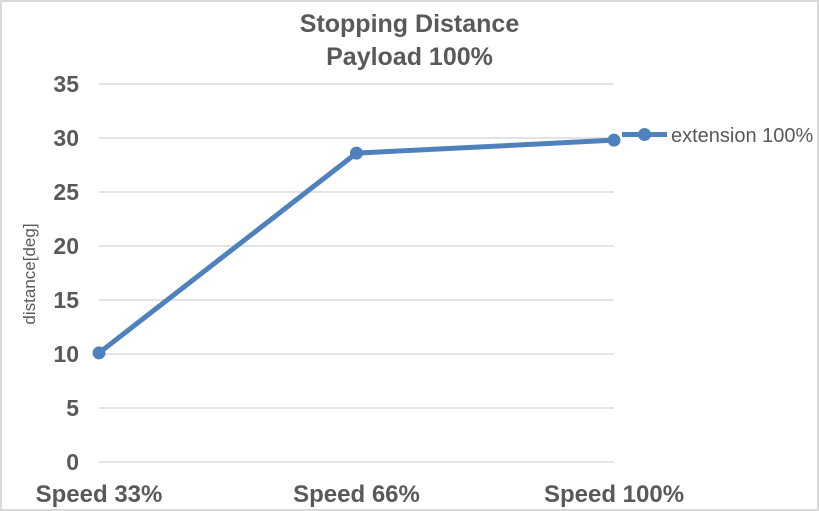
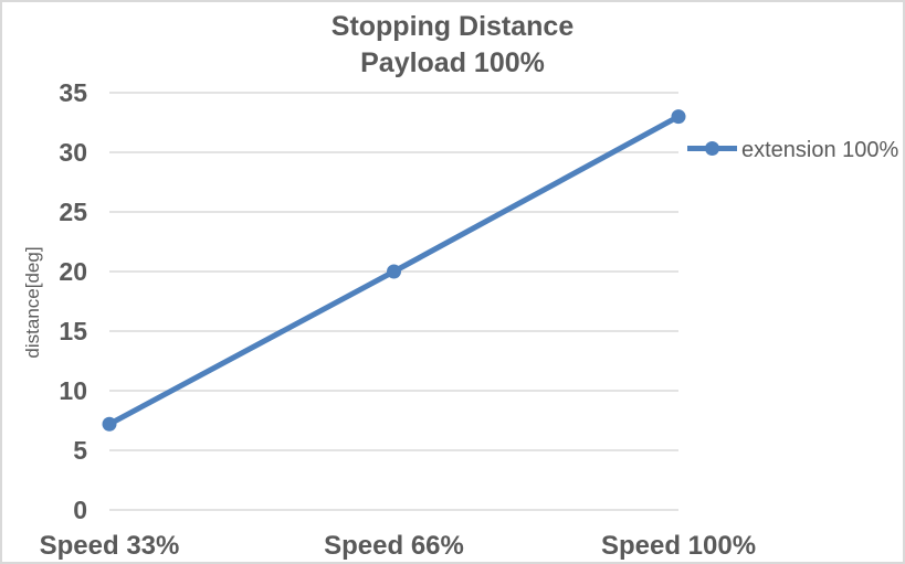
Speed 33%: 10.1 -> 7.2
Speed 66%: 28.6 -> 20.0
Speed 100%: 29.8 -> 33.0
